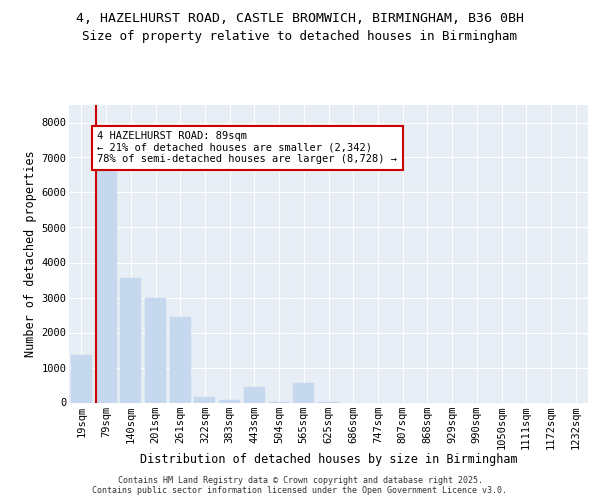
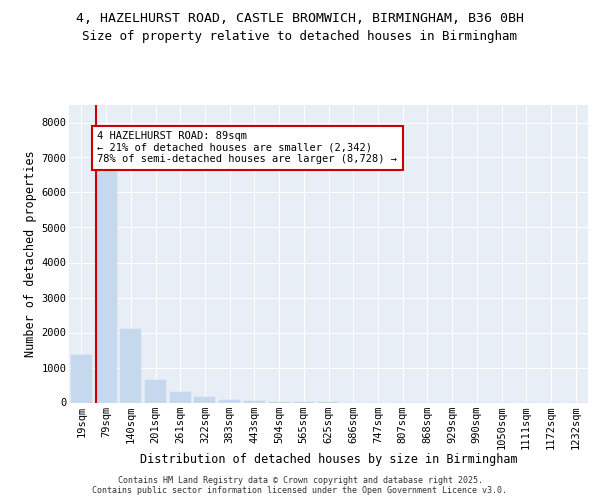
140sqm: 3550 -> 2100
201sqm: 3000 -> 640
261sqm: 2450 -> 310
443sqm: 450 -> 40
565sqm: 550 -> 0
